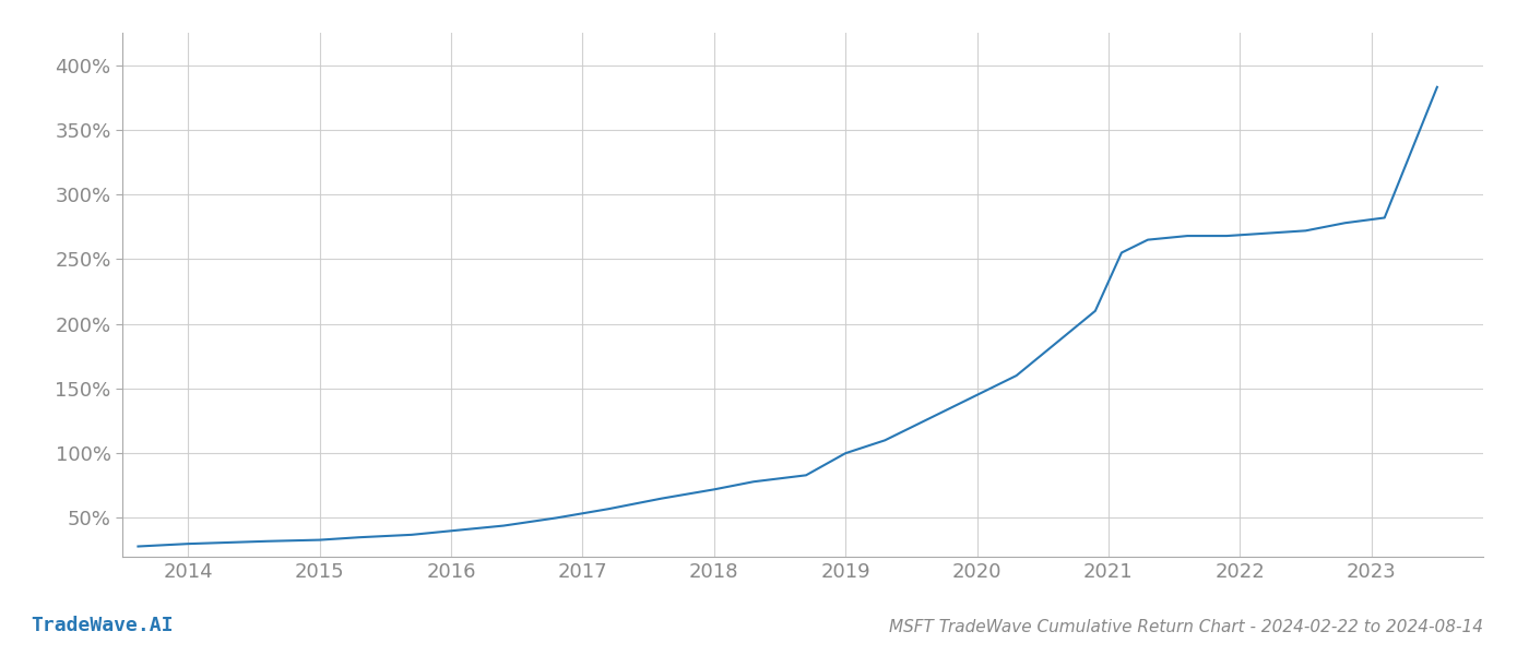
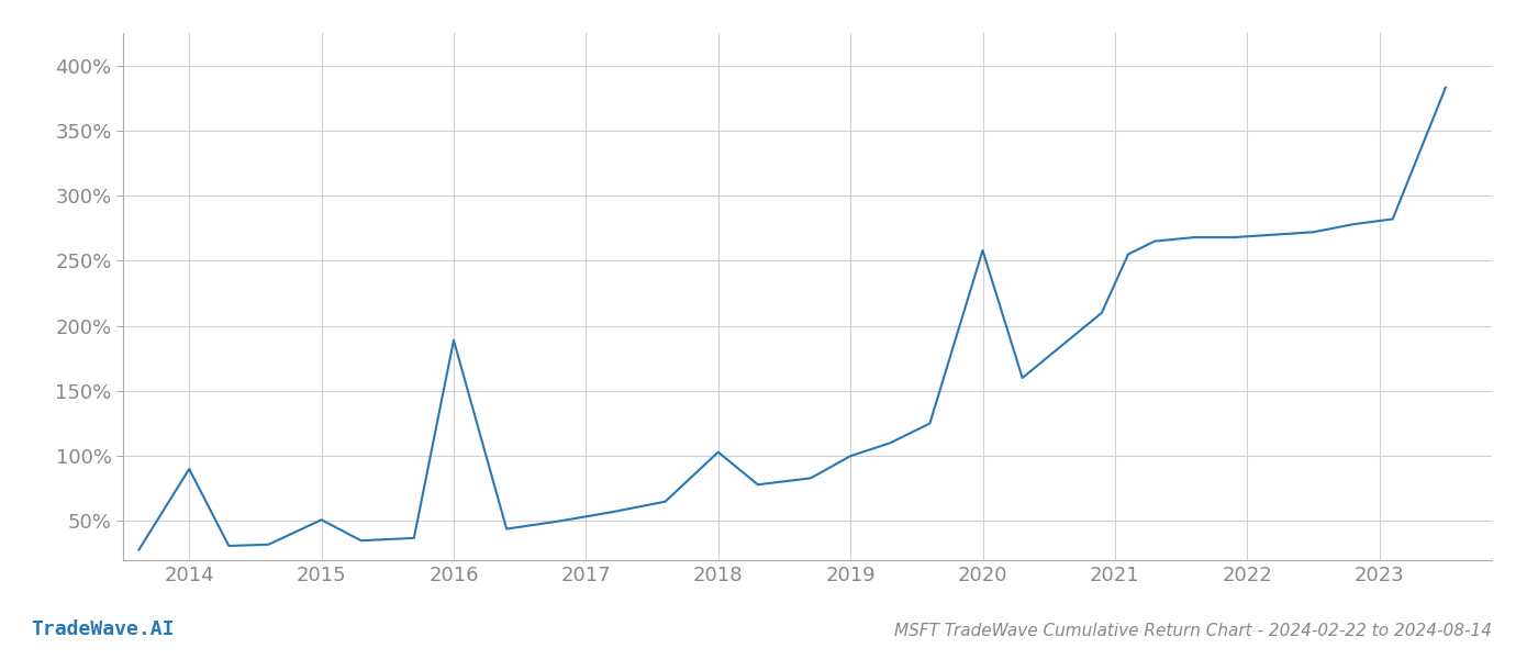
2014: 30% -> 90%
2015: 33% -> 51%
2016: 40% -> 189%
2018: 72% -> 103%
2020: 145% -> 258%
